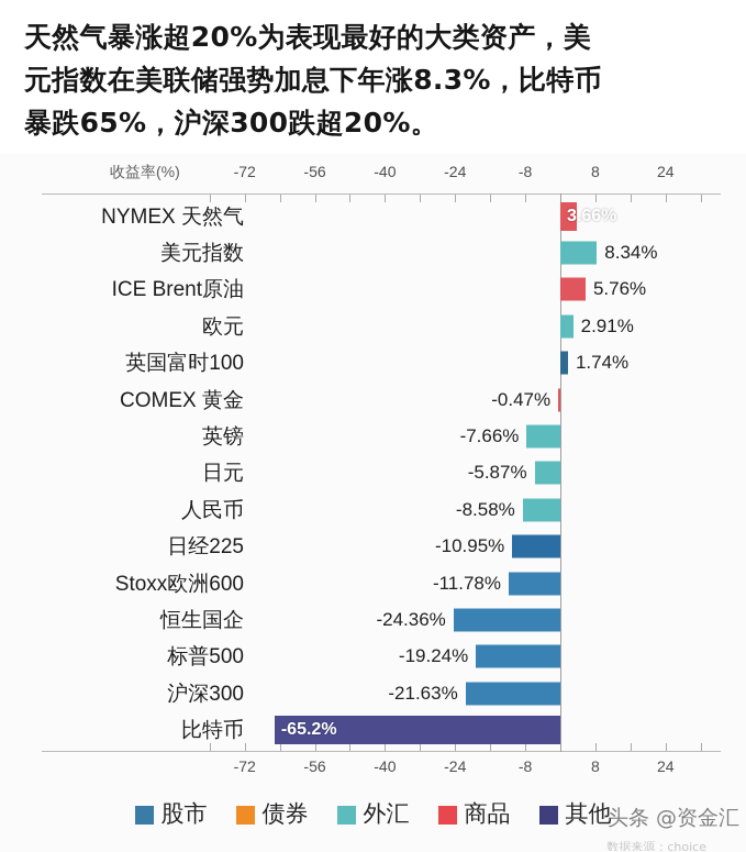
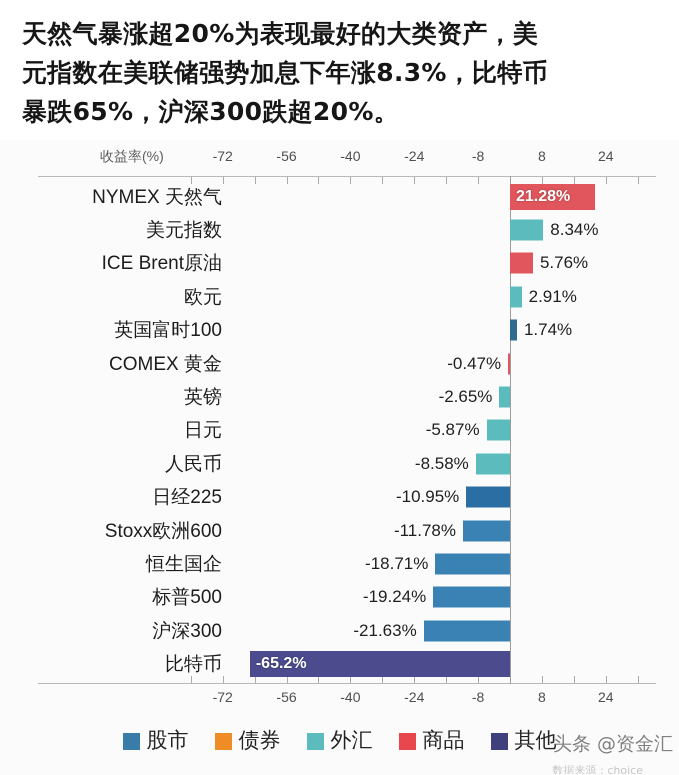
NYMEX 天然气: 3.66% -> 21.28%
英镑: -7.66% -> -2.65%
恒生国企: -24.36% -> -18.71%
